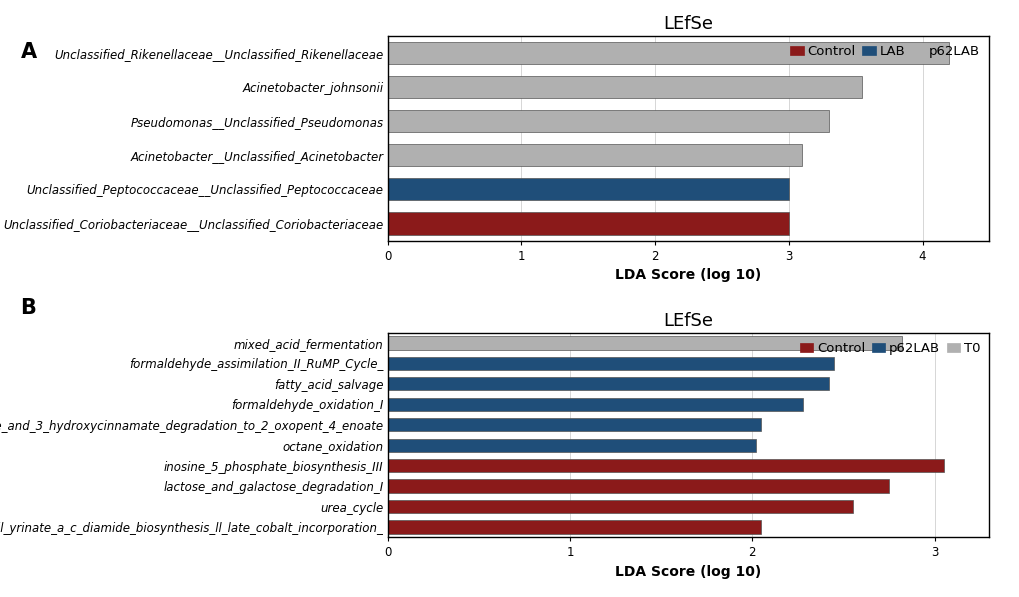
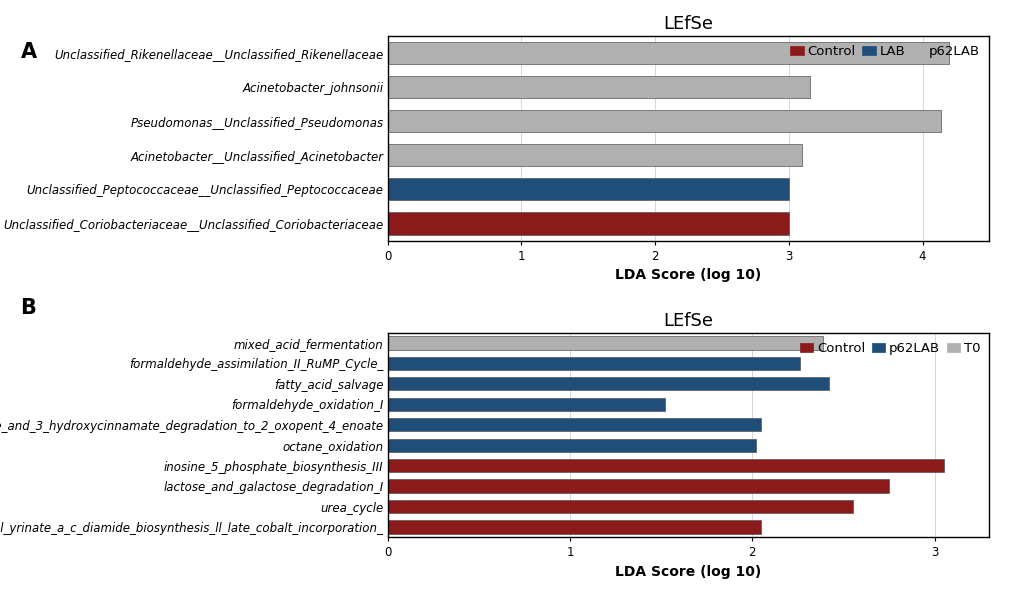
Acinetobacter_johnsonii: 3.55 -> 3.16
Pseudomonas__Unclassified_Pseudomonas: 3.30 -> 4.14
mixed_acid_fermentation: 2.82 -> 2.39
formaldehyde_assimilation_II_RuMP_Cycle_: 2.45 -> 2.26
formaldehyde_oxidation_I: 2.28 -> 1.52
